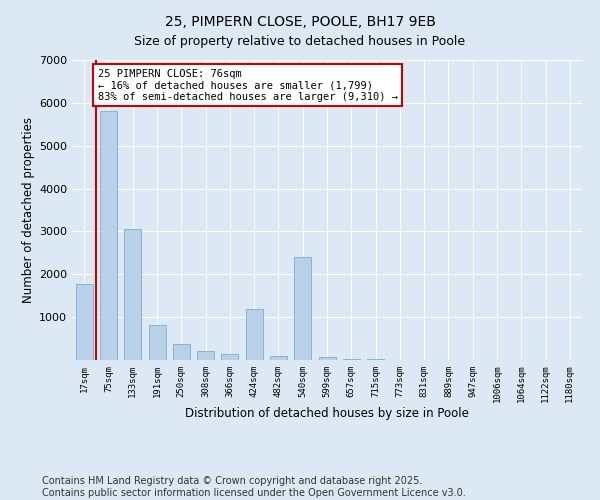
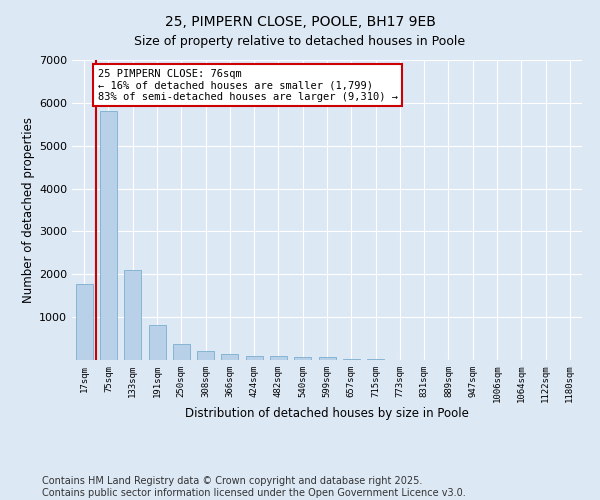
133sqm: 3050 -> 2100
424sqm: 1200 -> 100
540sqm: 2400 -> 70
